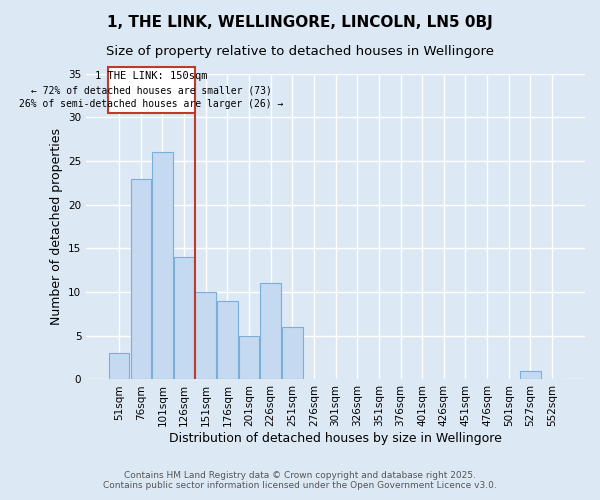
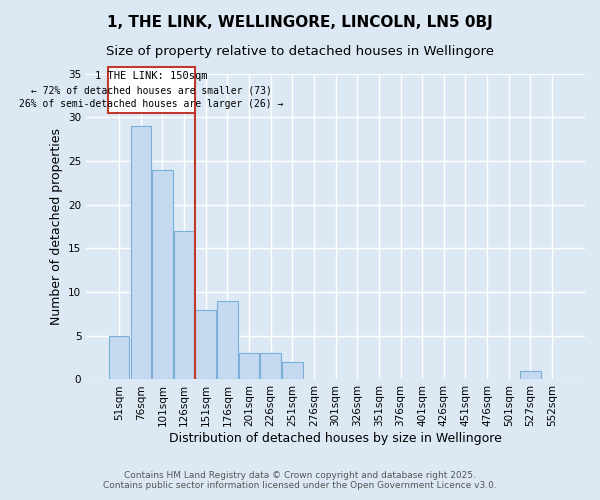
51sqm: 3 -> 5
76sqm: 23 -> 29
101sqm: 26 -> 24
126sqm: 14 -> 17
151sqm: 10 -> 8
201sqm: 5 -> 3
226sqm: 11 -> 3
251sqm: 6 -> 2
